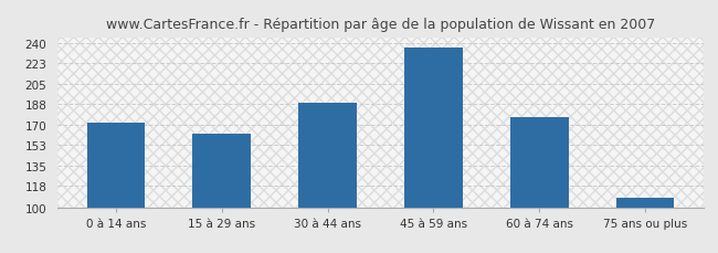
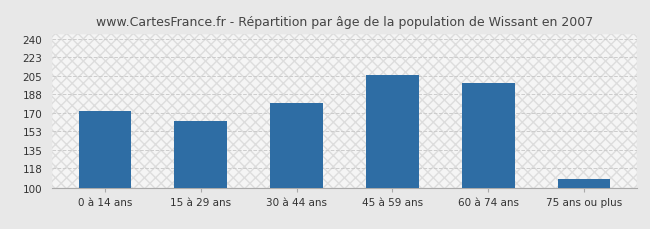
30 à 44 ans: 189 -> 180
45 à 59 ans: 236 -> 206
60 à 74 ans: 177 -> 198
